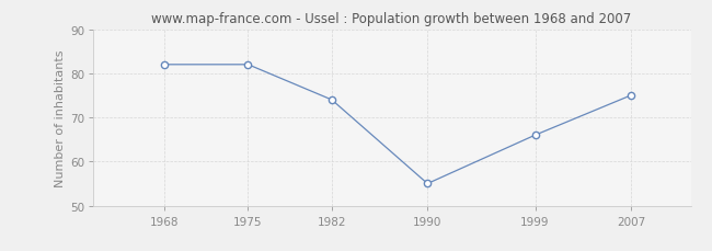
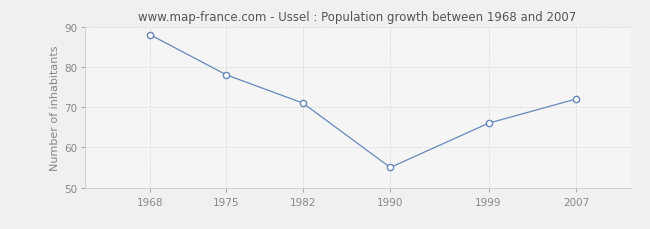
1968: 82 -> 88
1975: 82 -> 78
1982: 74 -> 71
2007: 75 -> 72
